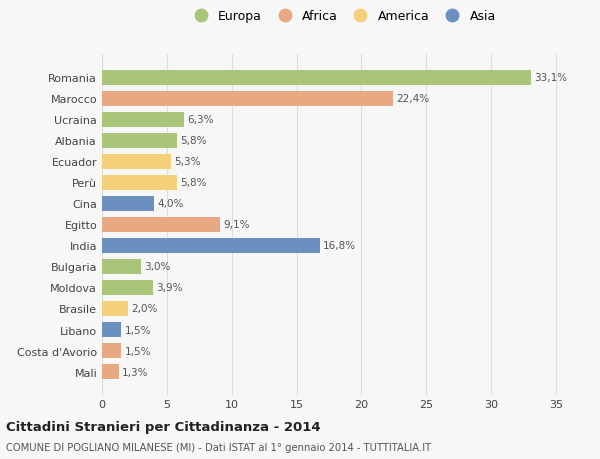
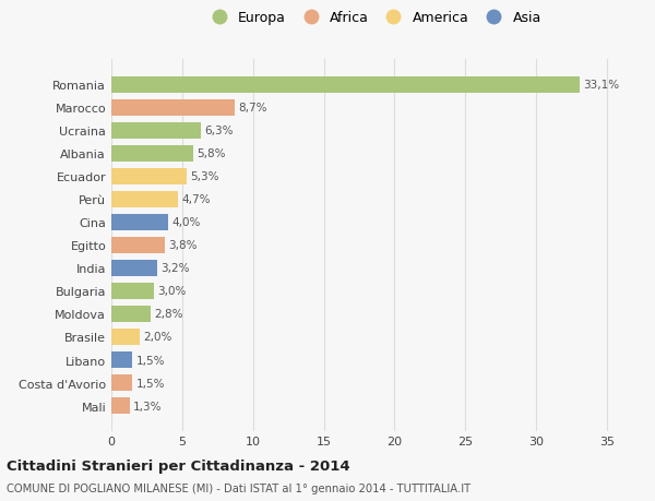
Marocco: 22,4% -> 8,7%
Perù: 5,8% -> 4,7%
Egitto: 9,1% -> 3,8%
India: 16,8% -> 3,2%
Moldova: 3,9% -> 2,8%
